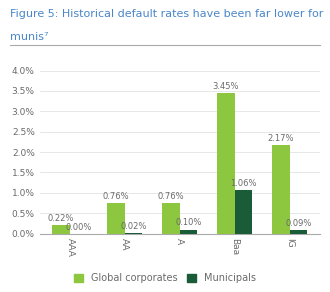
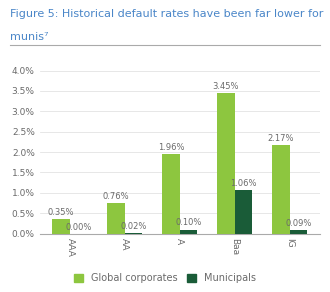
Global corporates/AAA: 0.22% -> 0.35%
Global corporates/A: 0.76% -> 1.96%
